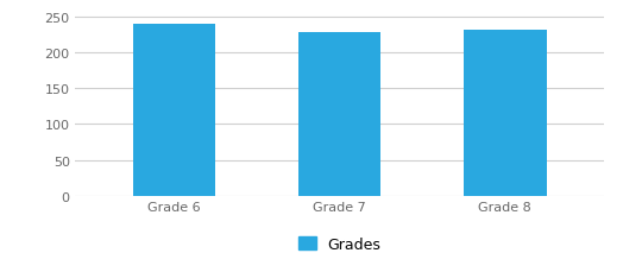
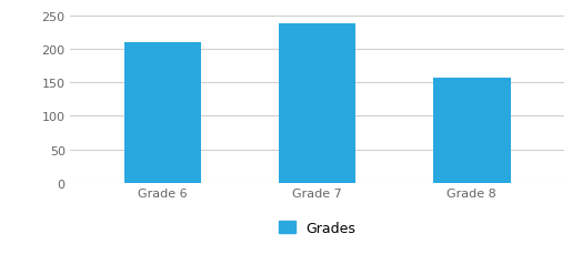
Grade 6: 241 -> 210
Grade 7: 229 -> 238
Grade 8: 232 -> 158
